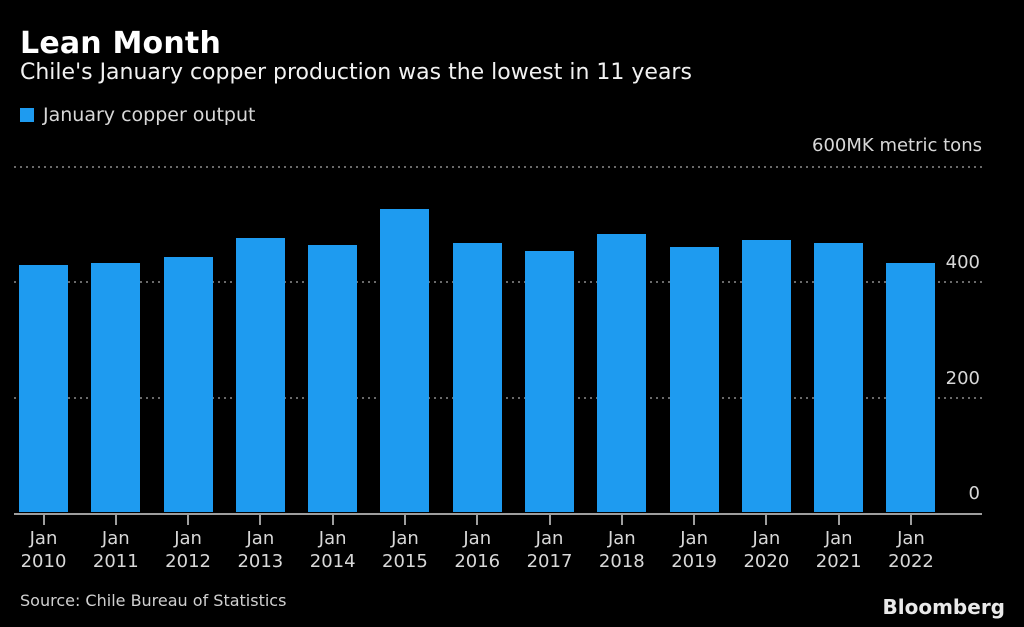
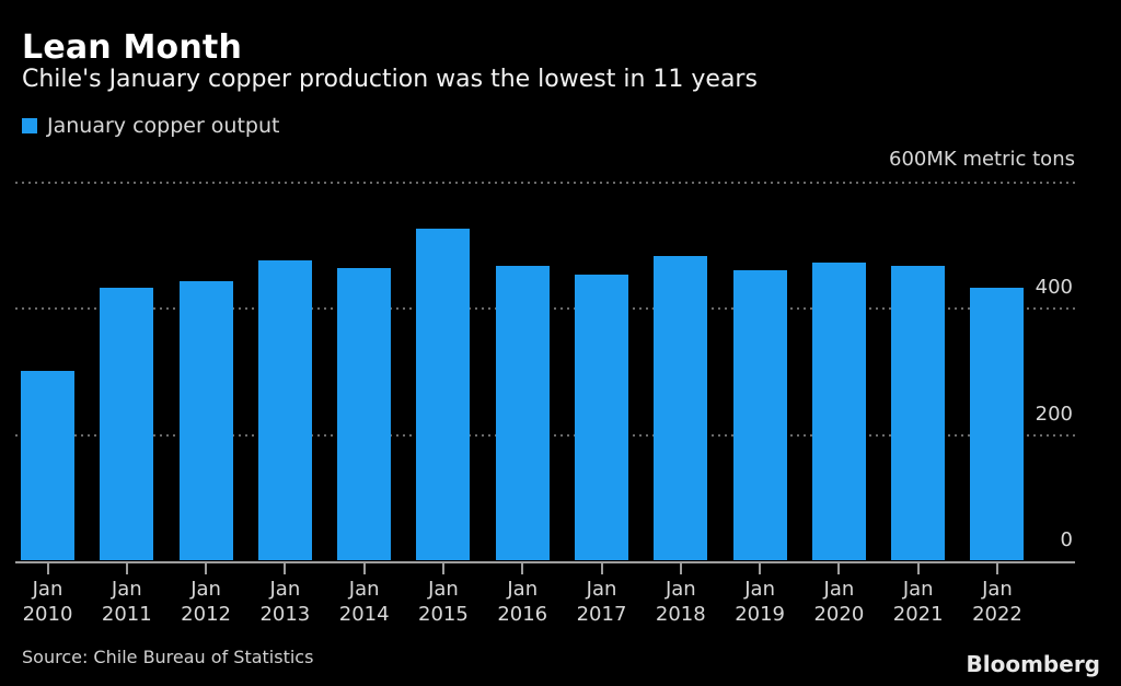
Jan 2010: 430 -> 300
